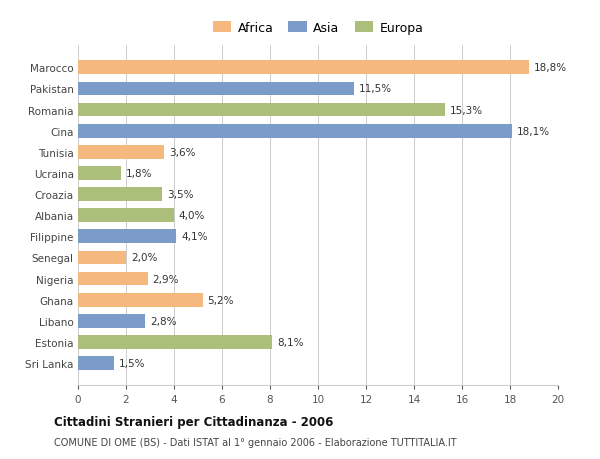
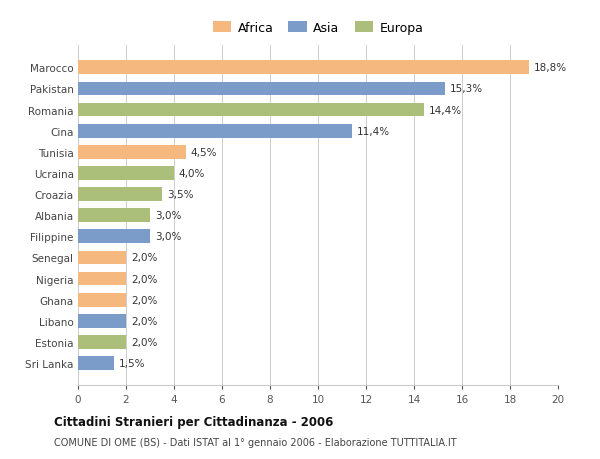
Pakistan: 11,5% -> 15,3%
Romania: 15,3% -> 14,4%
Cina: 18,1% -> 11,4%
Tunisia: 3,6% -> 4,5%
Ucraina: 1,8% -> 4,0%
Albania: 4,0% -> 3,0%
Filippine: 4,1% -> 3,0%
Nigeria: 2,9% -> 2,0%
Ghana: 5,2% -> 2,0%
Libano: 2,8% -> 2,0%
Estonia: 8,1% -> 2,0%
